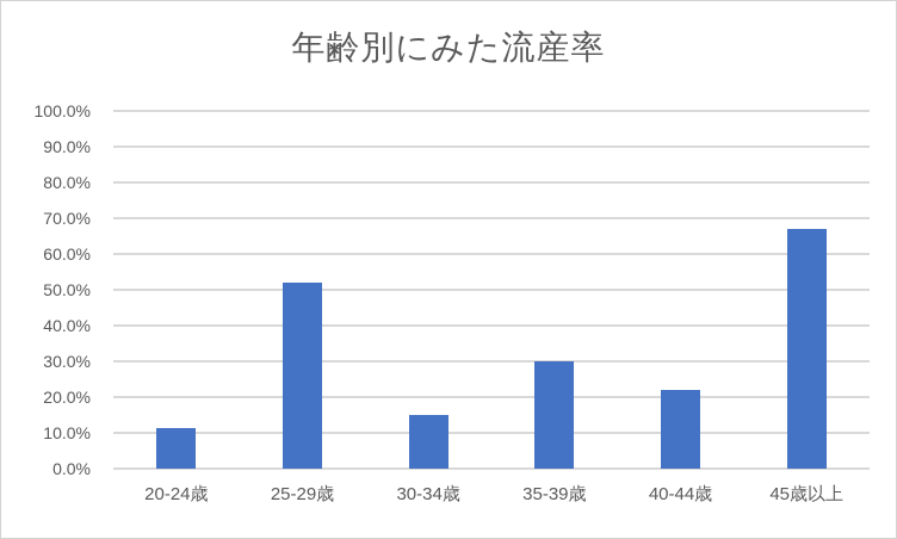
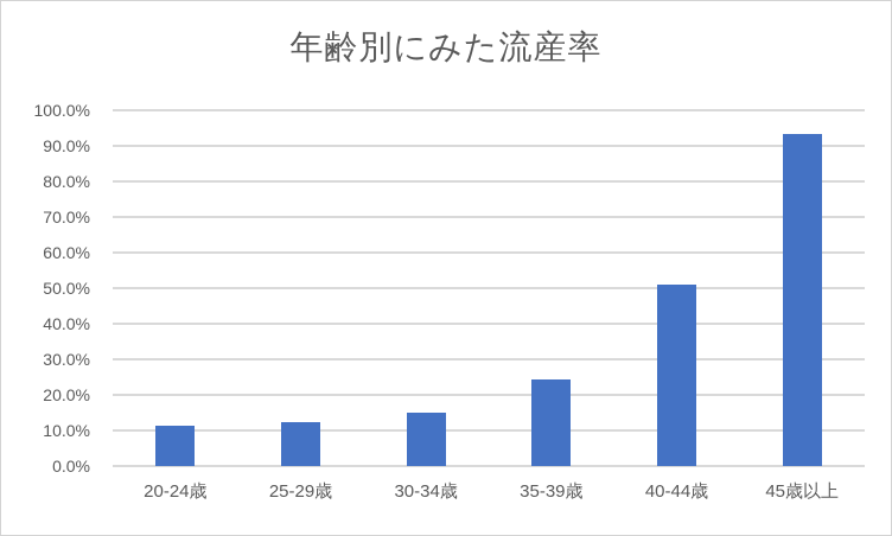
25-29歳: 52% -> 12%
35-39歳: 30% -> 24%
40-44歳: 22% -> 51%
45歳以上: 67% -> 93%
